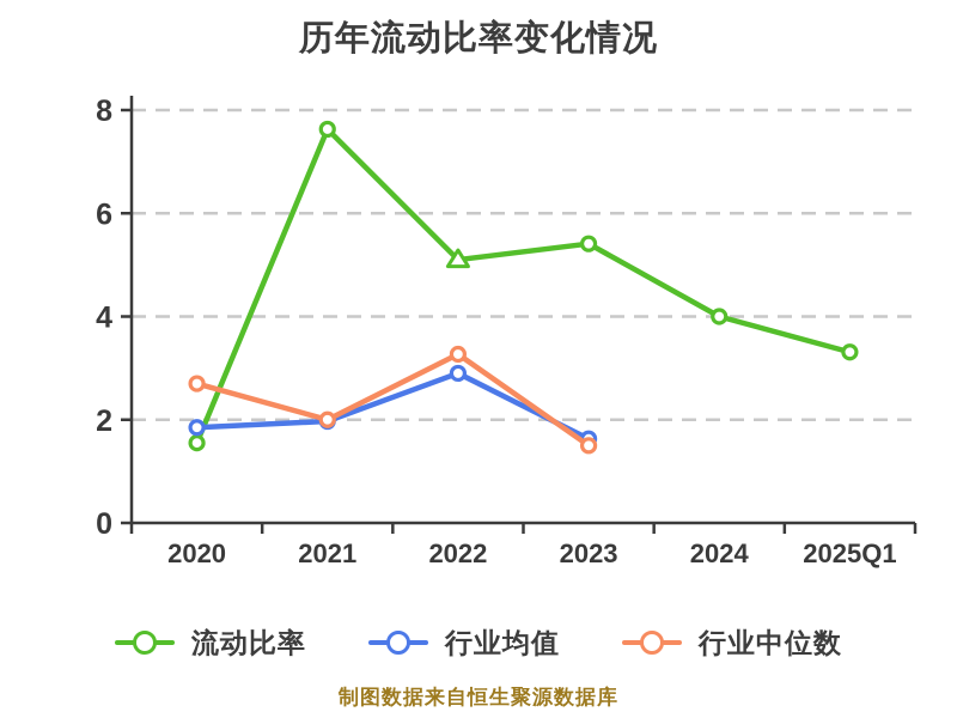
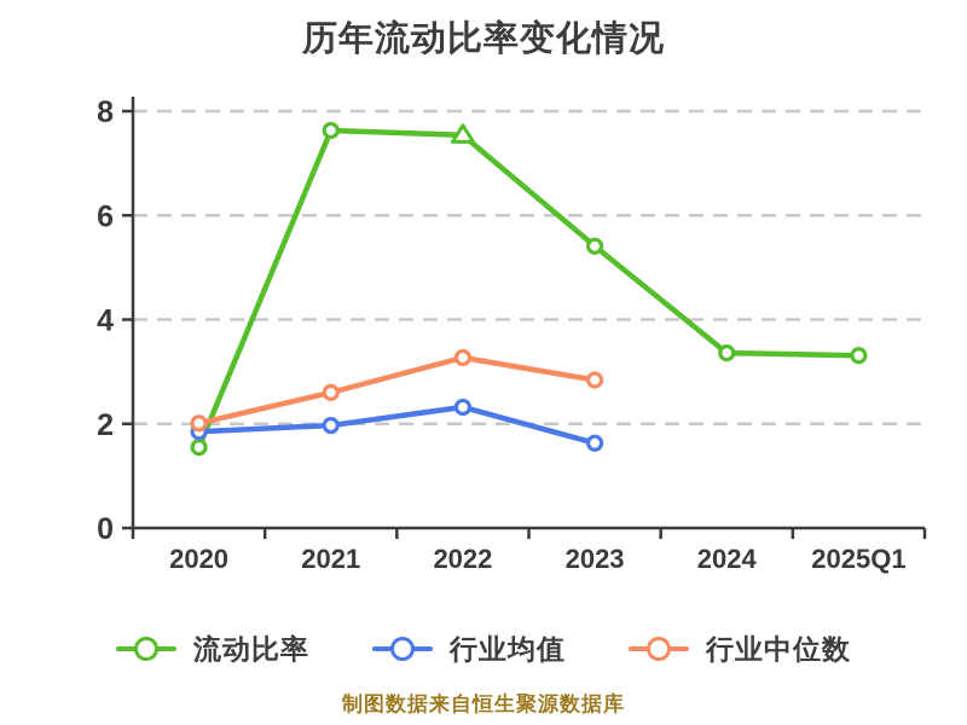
行业中位数/2020: 2.7 -> 2.0
行业中位数/2021: 2.0 -> 2.6
流动比率/2022: 5.1 -> 7.5
行业均值/2022: 2.9 -> 2.3
行业中位数/2023: 1.5 -> 2.8
流动比率/2024: 4.0 -> 3.4
